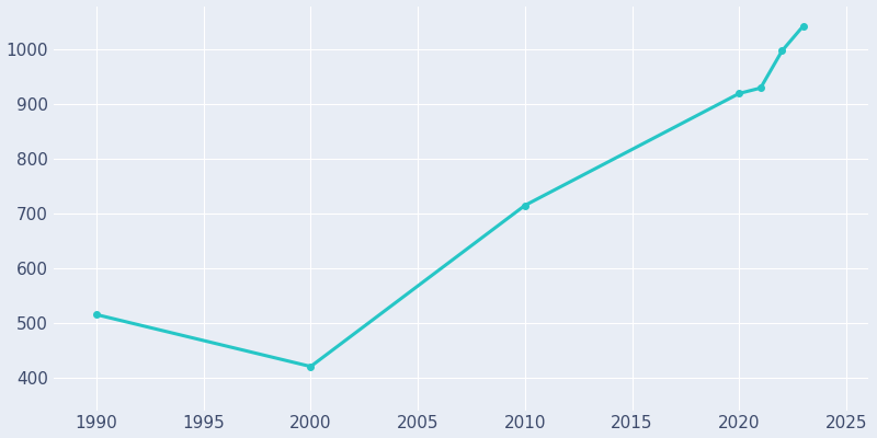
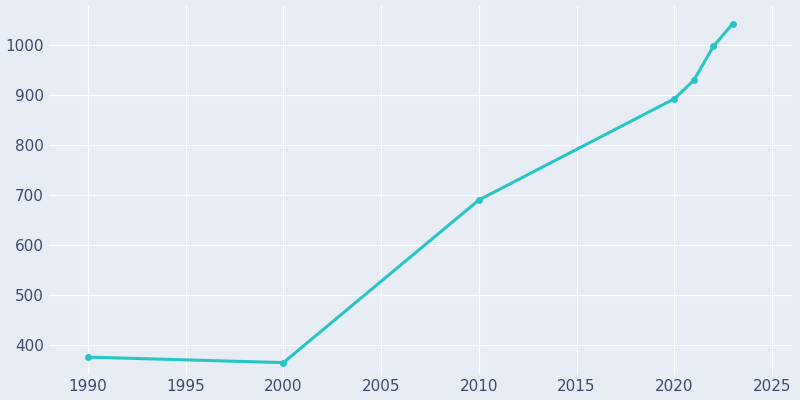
1990: 515 -> 375
2000: 420 -> 364
2010: 715 -> 690
2020: 920 -> 893
